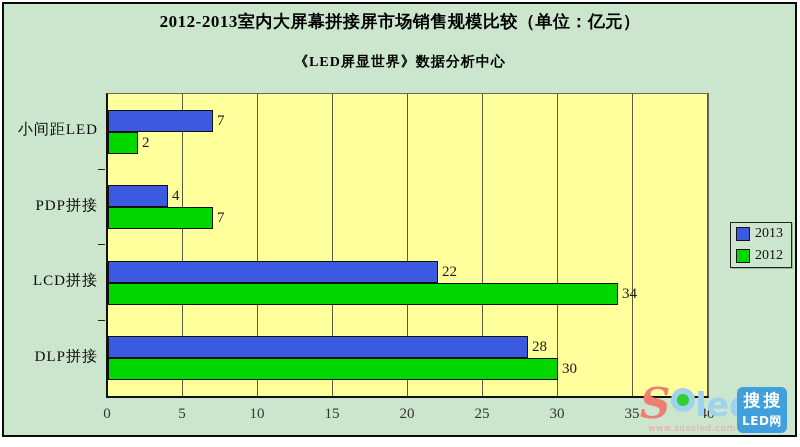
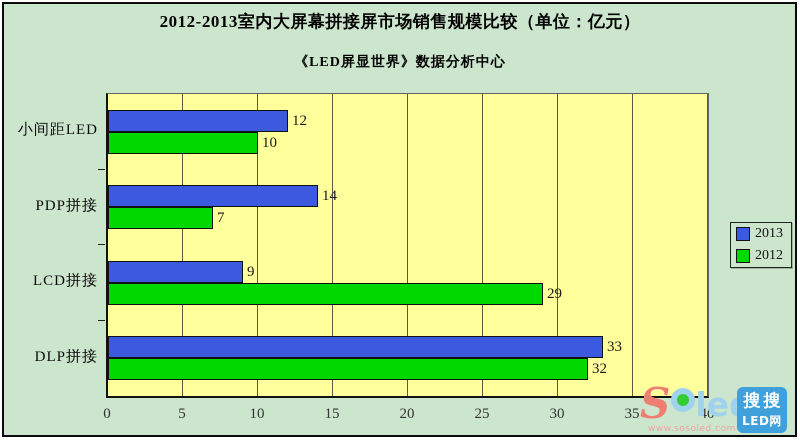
2013/小间距LED: 7 -> 12
2012/小间距LED: 2 -> 10
2013/PDP拼接: 4 -> 14
2013/LCD拼接: 22 -> 9
2012/LCD拼接: 34 -> 29
2013/DLP拼接: 28 -> 33
2012/DLP拼接: 30 -> 32
